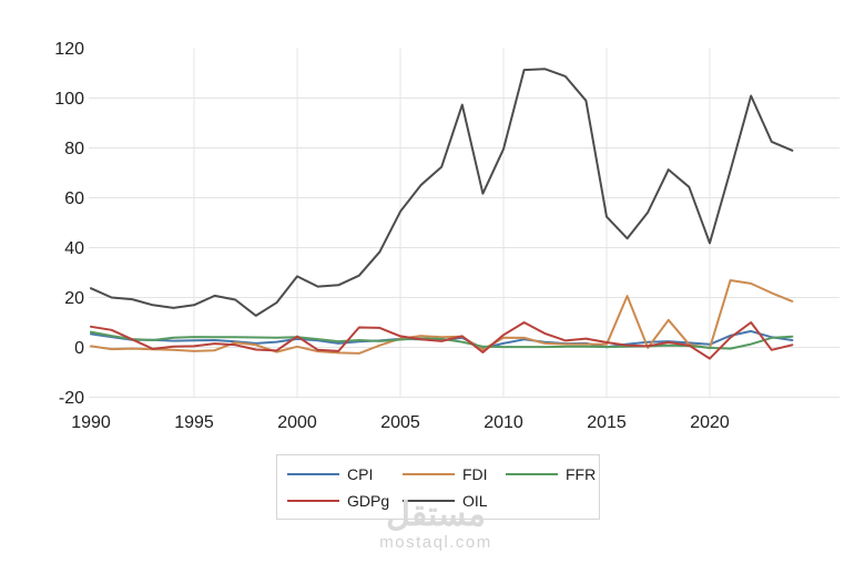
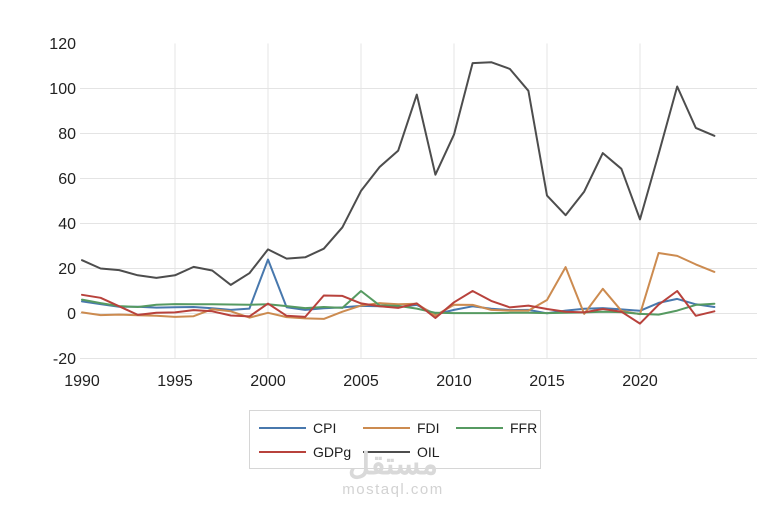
CPI/2000: 3 -> 24
FFR/2005: 3 -> 10
FDI/2015: 1 -> 6
